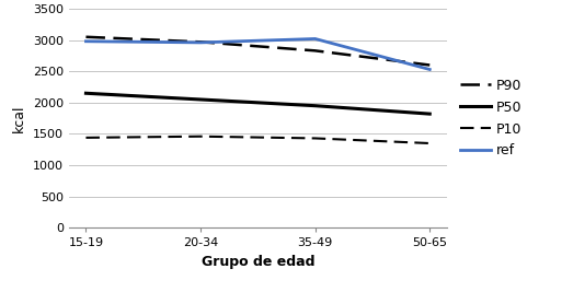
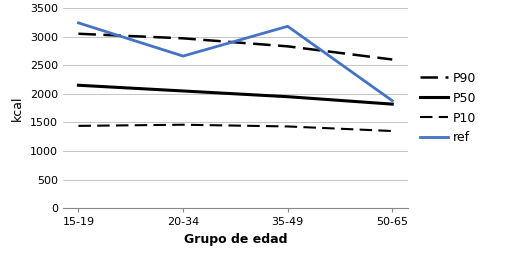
ref/15-19: 2980 -> 3240
ref/20-34: 2960 -> 2660
ref/35-49: 3020 -> 3180
ref/50-65: 2530 -> 1880
